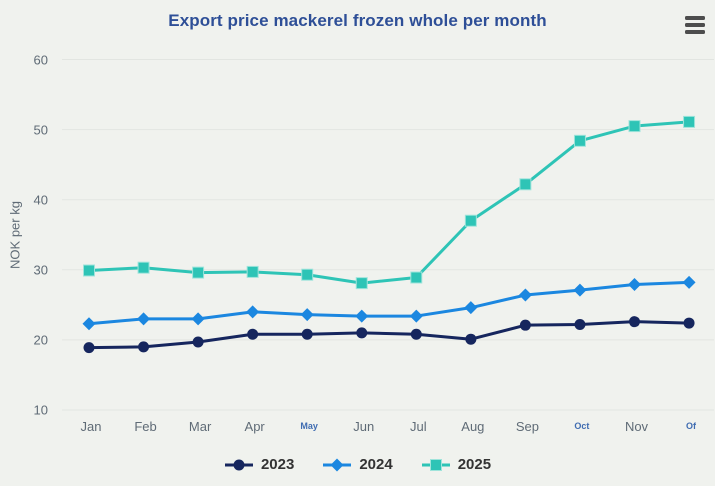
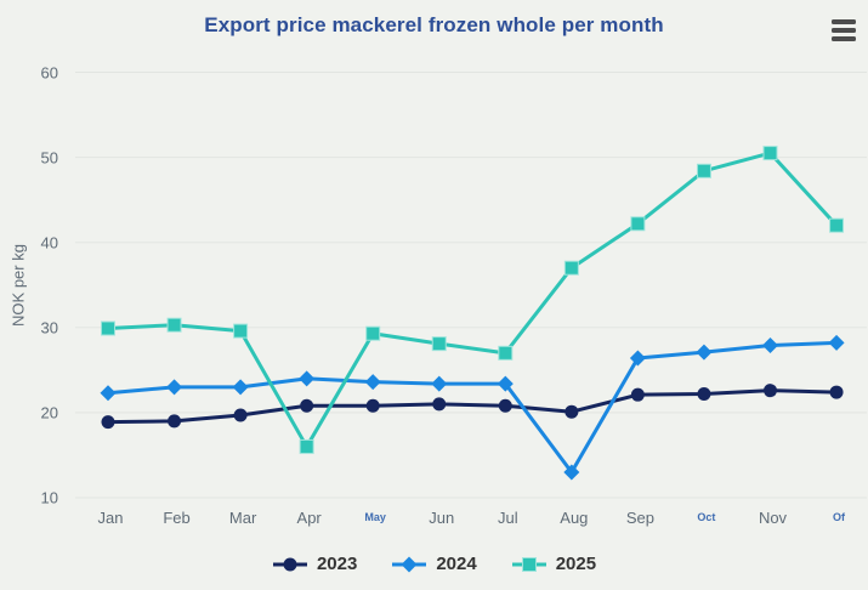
2025/Apr: 30 -> 16
2025/Jul: 29 -> 27
2024/Aug: 25 -> 13
2025/Of: 51 -> 42
